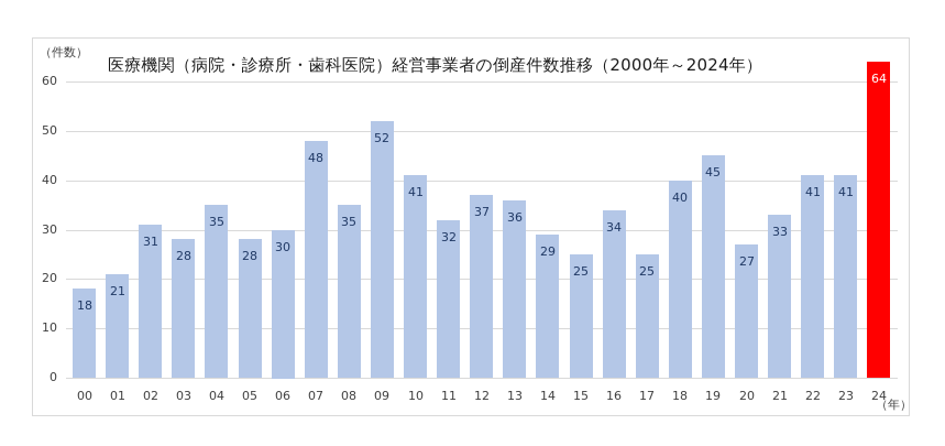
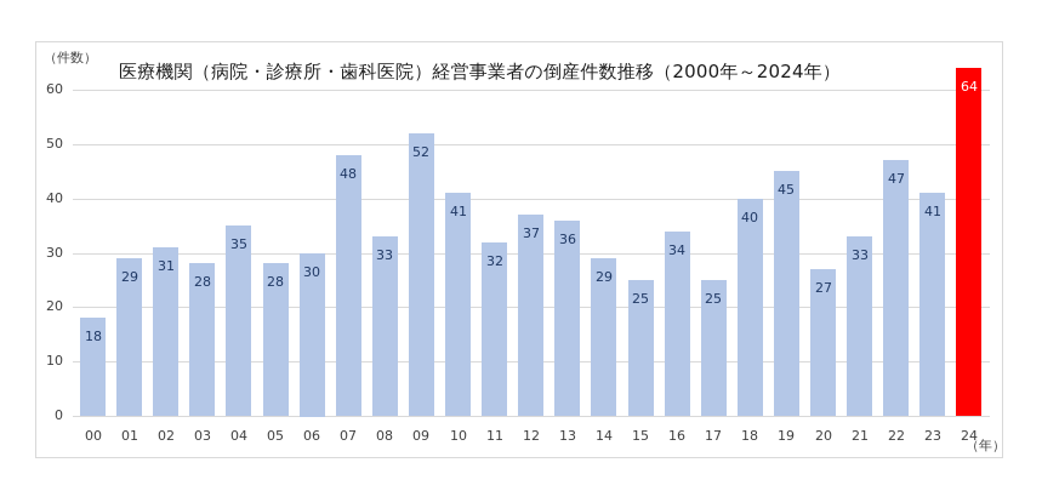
01: 21 -> 29
08: 35 -> 33
22: 41 -> 47
